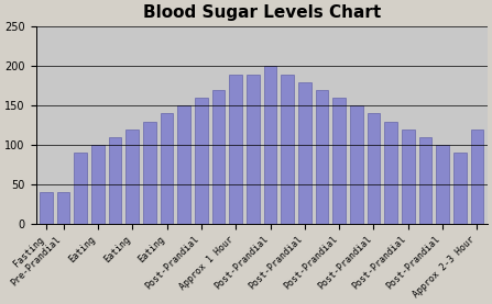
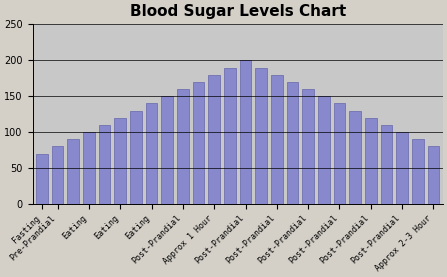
Fasting: 40 -> 70
Pre-Prandial: 40 -> 80
Approx 1 Hour: 190 -> 180
Approx 2-3 Hour: 120 -> 80
